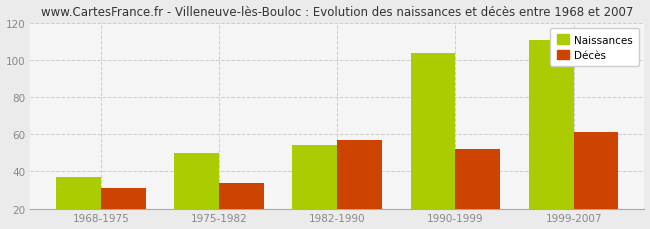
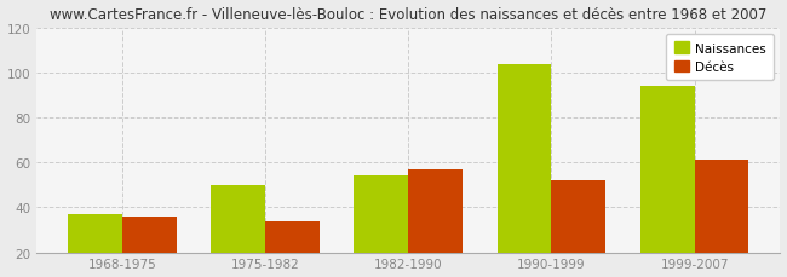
Décès/1968-1975: 31 -> 36
Naissances/1999-2007: 111 -> 94
